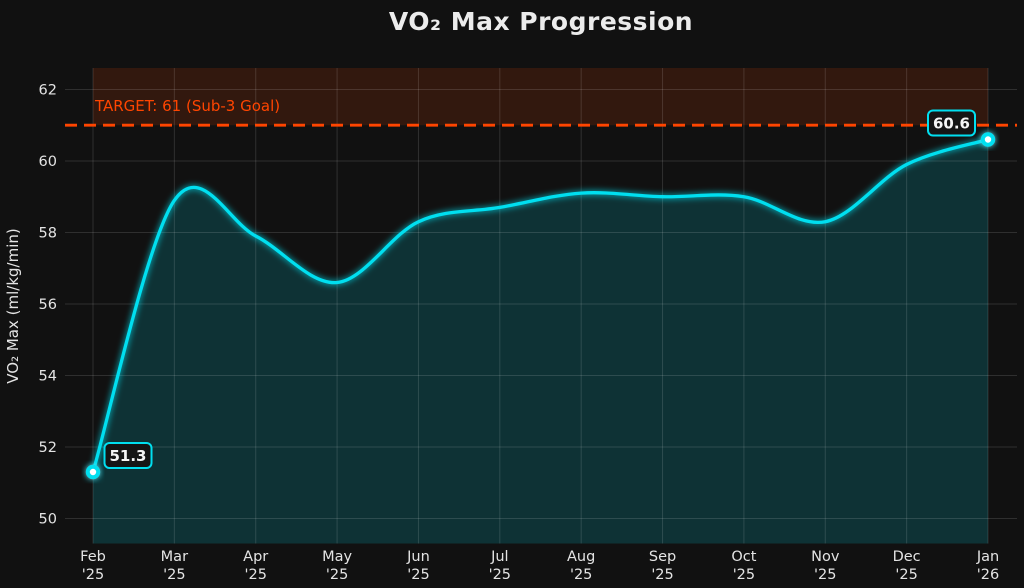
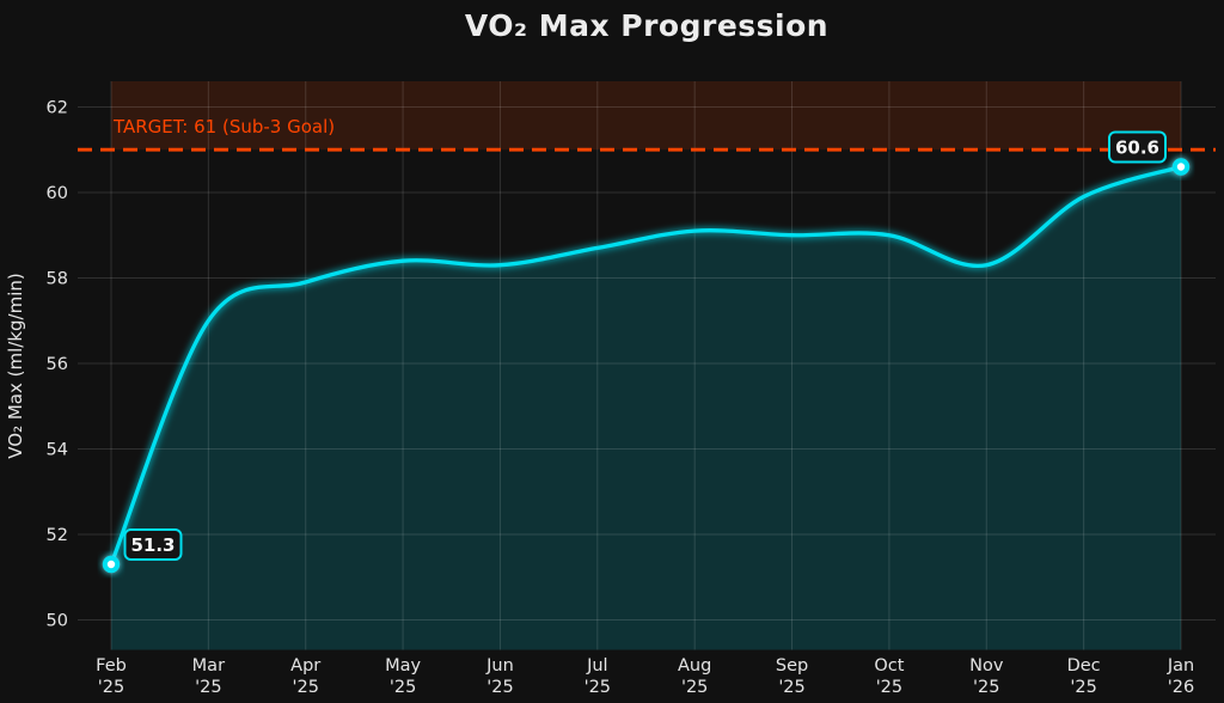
Mar '25: 58.9 -> 57.0
May '25: 56.6 -> 58.4
